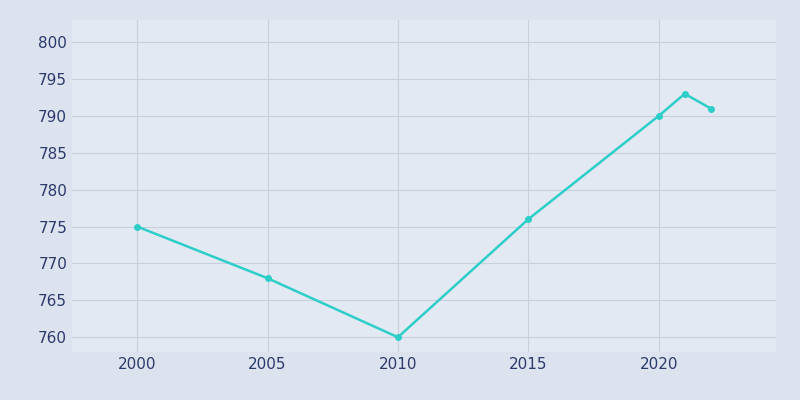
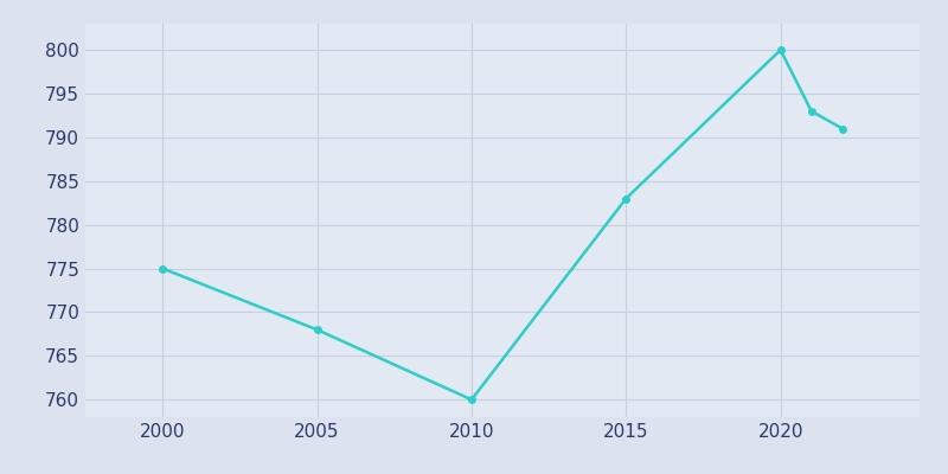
2015: 776 -> 783
2020: 790 -> 800
